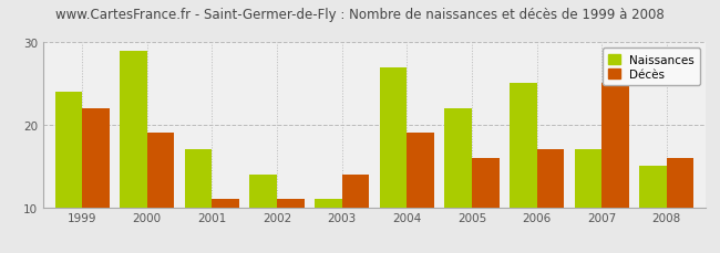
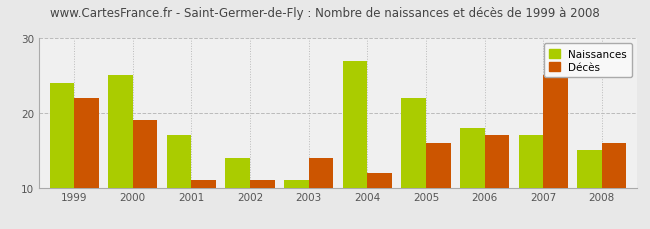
Naissances/2000: 29 -> 25
Décès/2004: 19 -> 12
Naissances/2006: 25 -> 18
